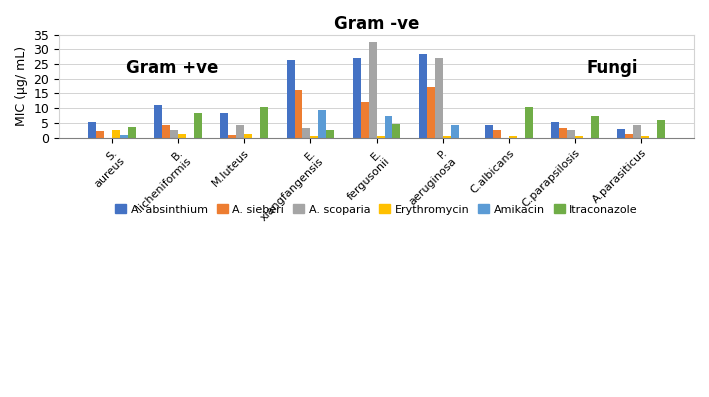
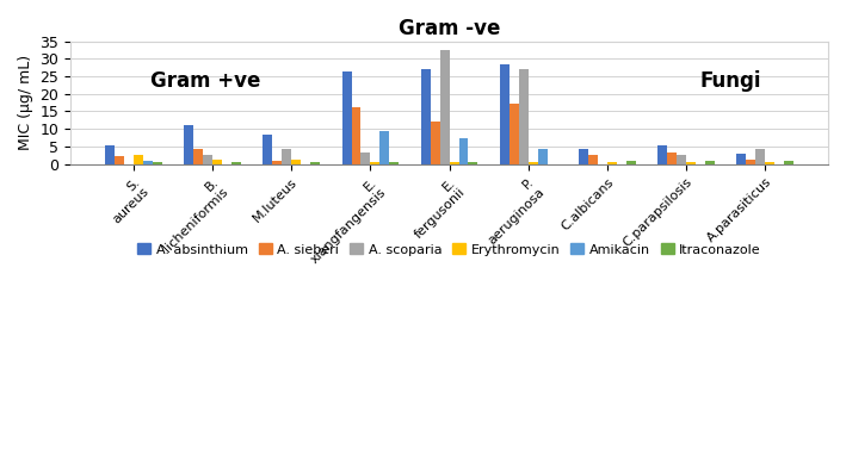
Itraconazole/S. aureus: 3.5 -> 0.5
Itraconazole/B. licheniformis: 8.5 -> 0.5
Itraconazole/M.luteus: 10.5 -> 0.5
Itraconazole/E. xiangfangensis: 2.5 -> 0.5
Itraconazole/E. fergusonii: 4.5 -> 0.5
Itraconazole/C.albicans: 10.5 -> 0.8
Itraconazole/C.parapsilosis: 7.5 -> 0.8
Itraconazole/A.parasiticus: 6.0 -> 0.8
